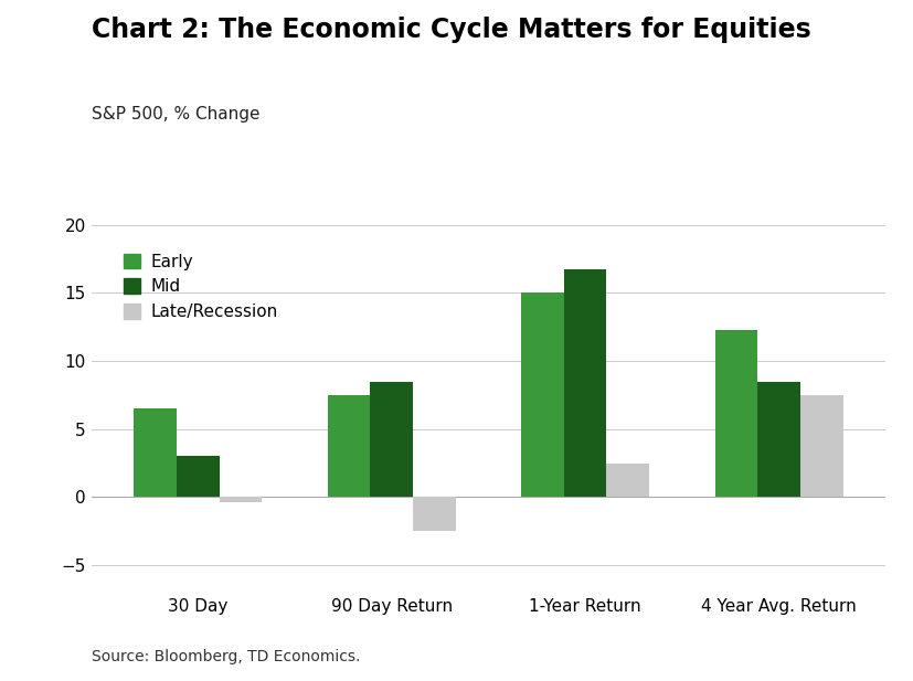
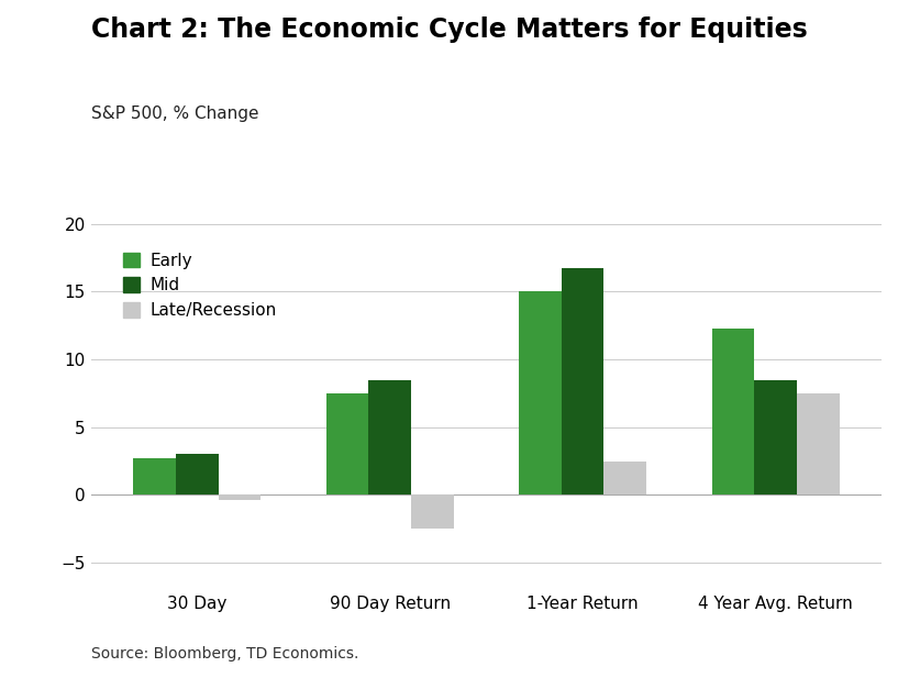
Early/30 Day: 6.5 -> 2.7
